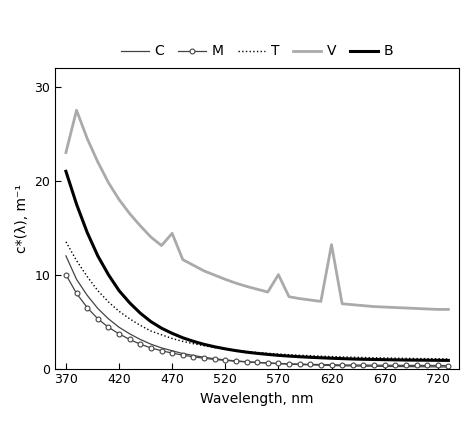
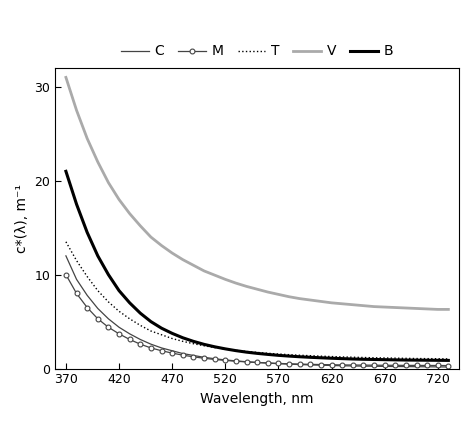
V/370: 23.0 -> 31.0
V/470: 14.4 -> 12.3
V/570: 10.0 -> 7.9
V/620: 13.2 -> 7.0
